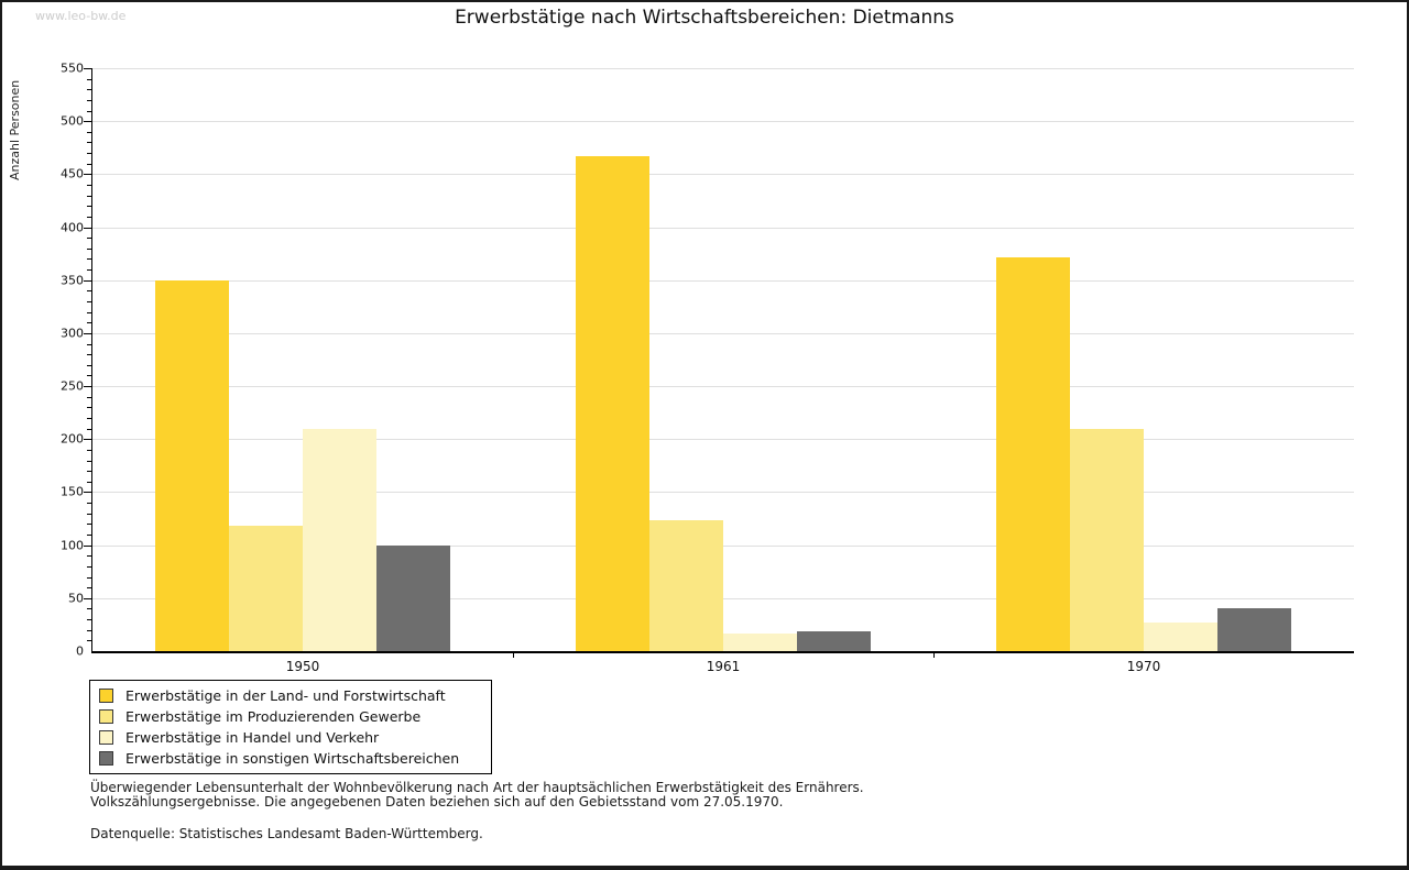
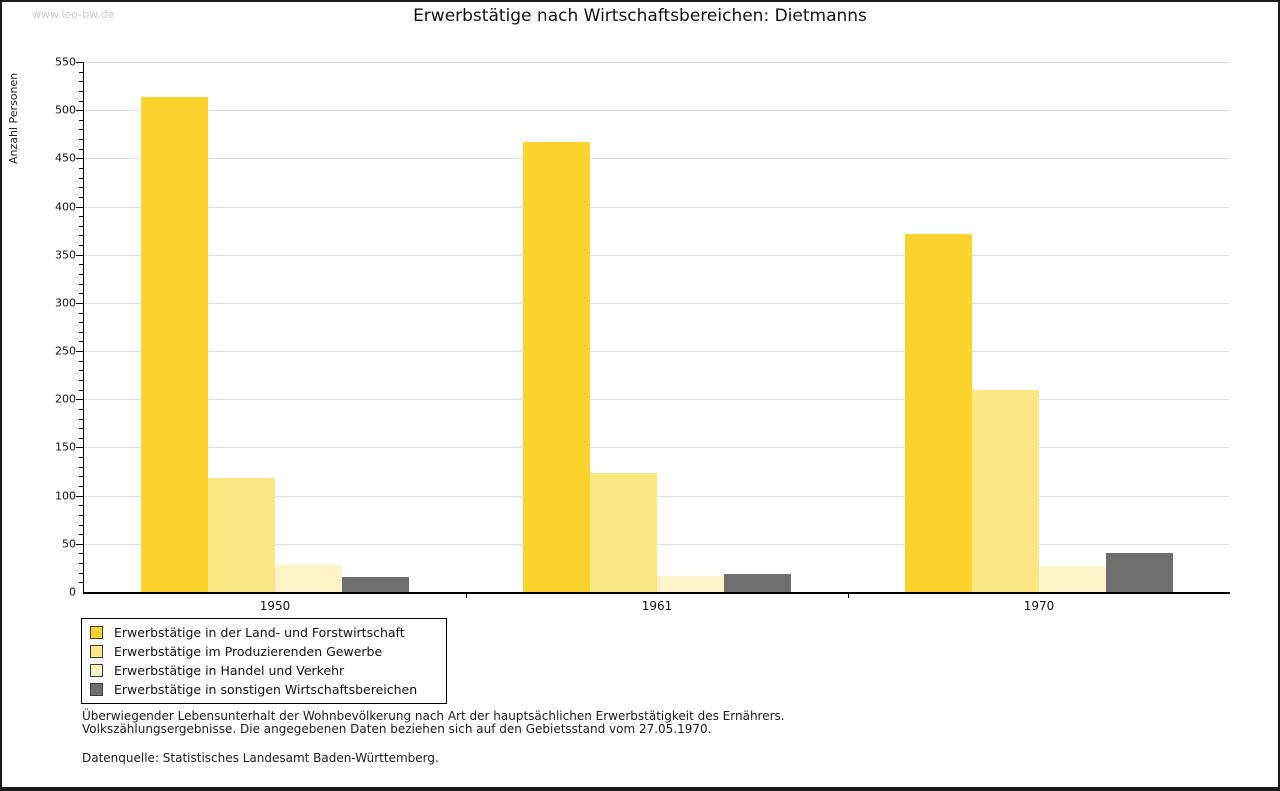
Erwerbstätige in der Land- und Forstwirtschaft/1950: 350 -> 510
Erwerbstätige in Handel und Verkehr/1950: 210 -> 30
Erwerbstätige in sonstigen Wirtschaftsbereichen/1950: 100 -> 20
